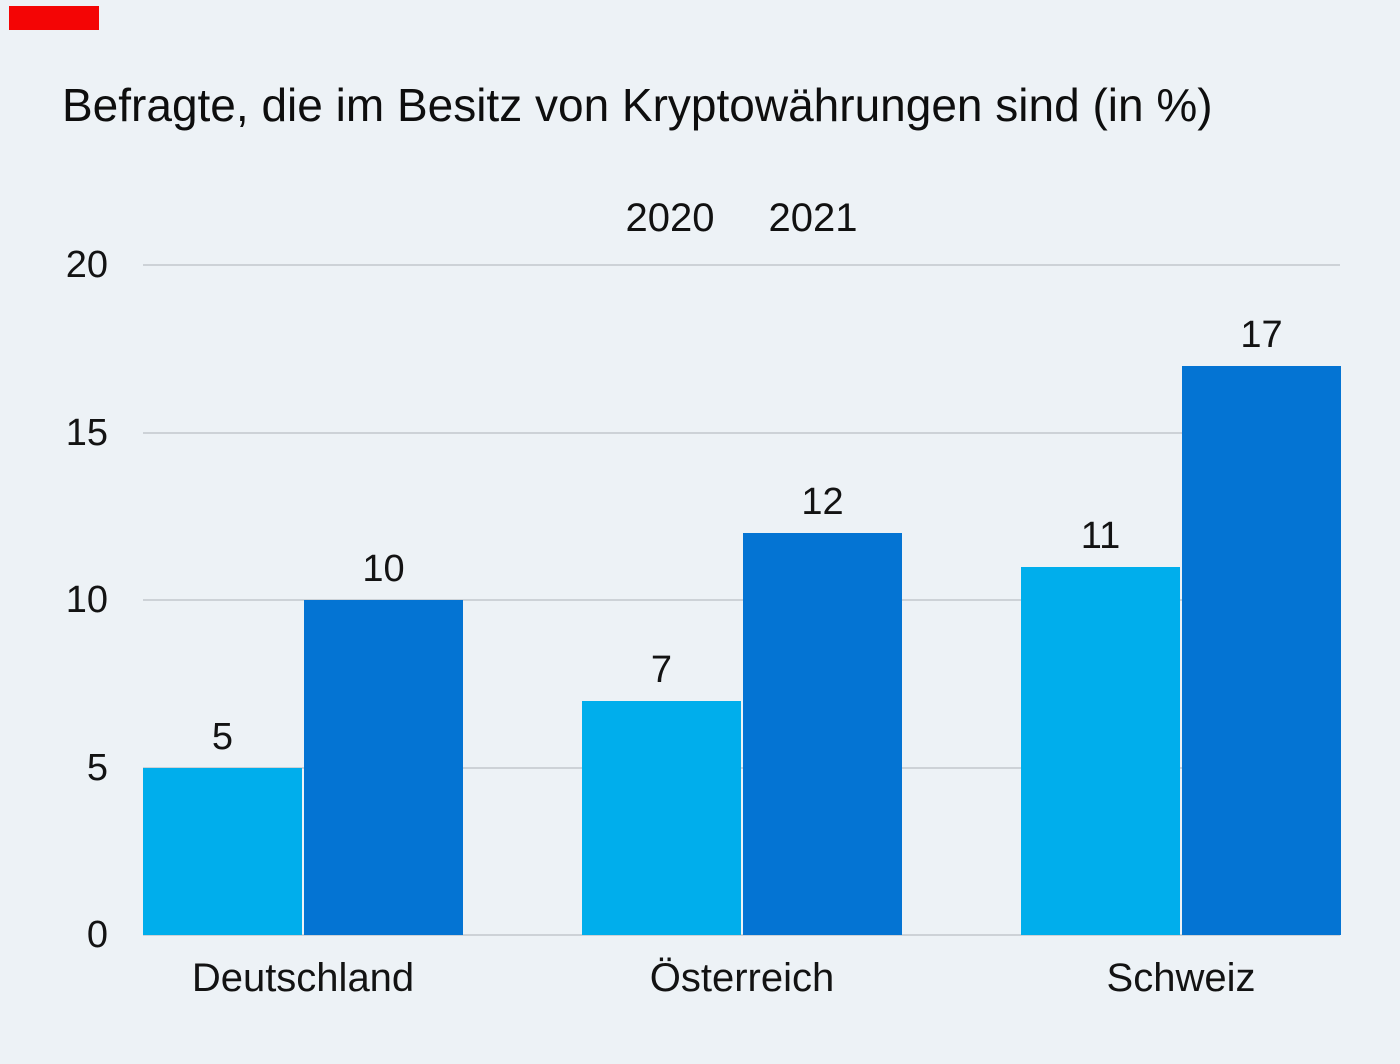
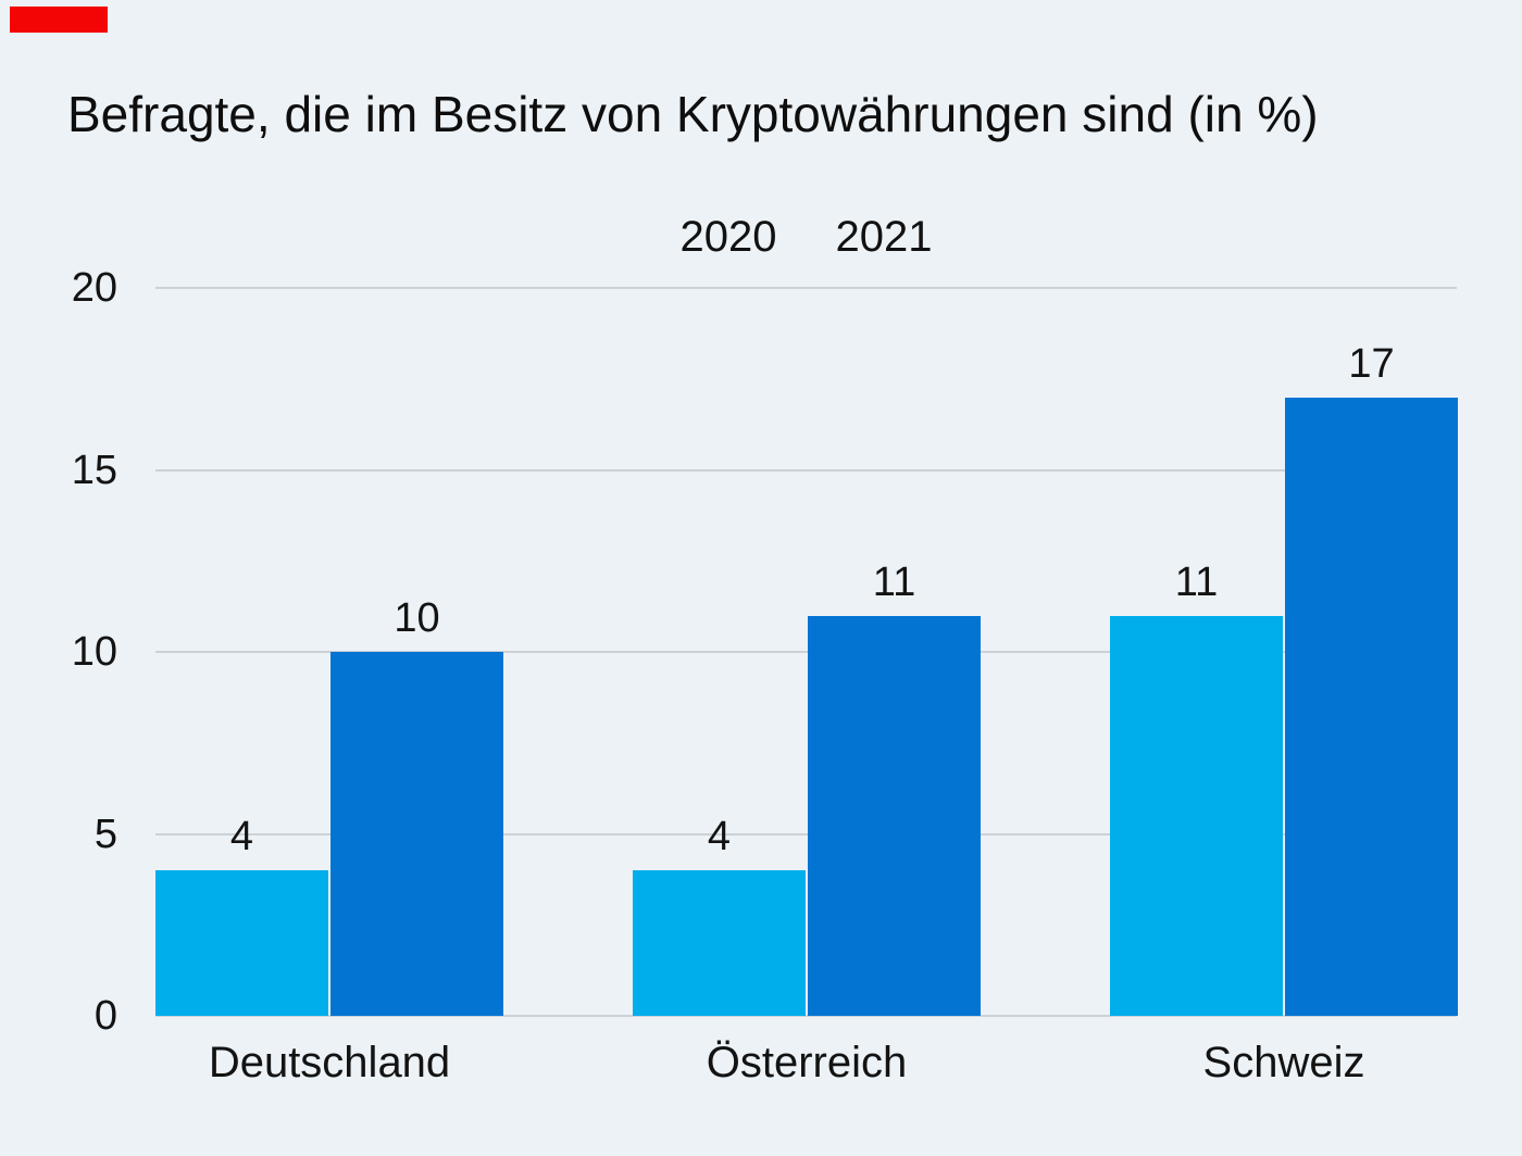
2020/Deutschland: 5 -> 4
2020/Österreich: 7 -> 4
2021/Österreich: 12 -> 11
